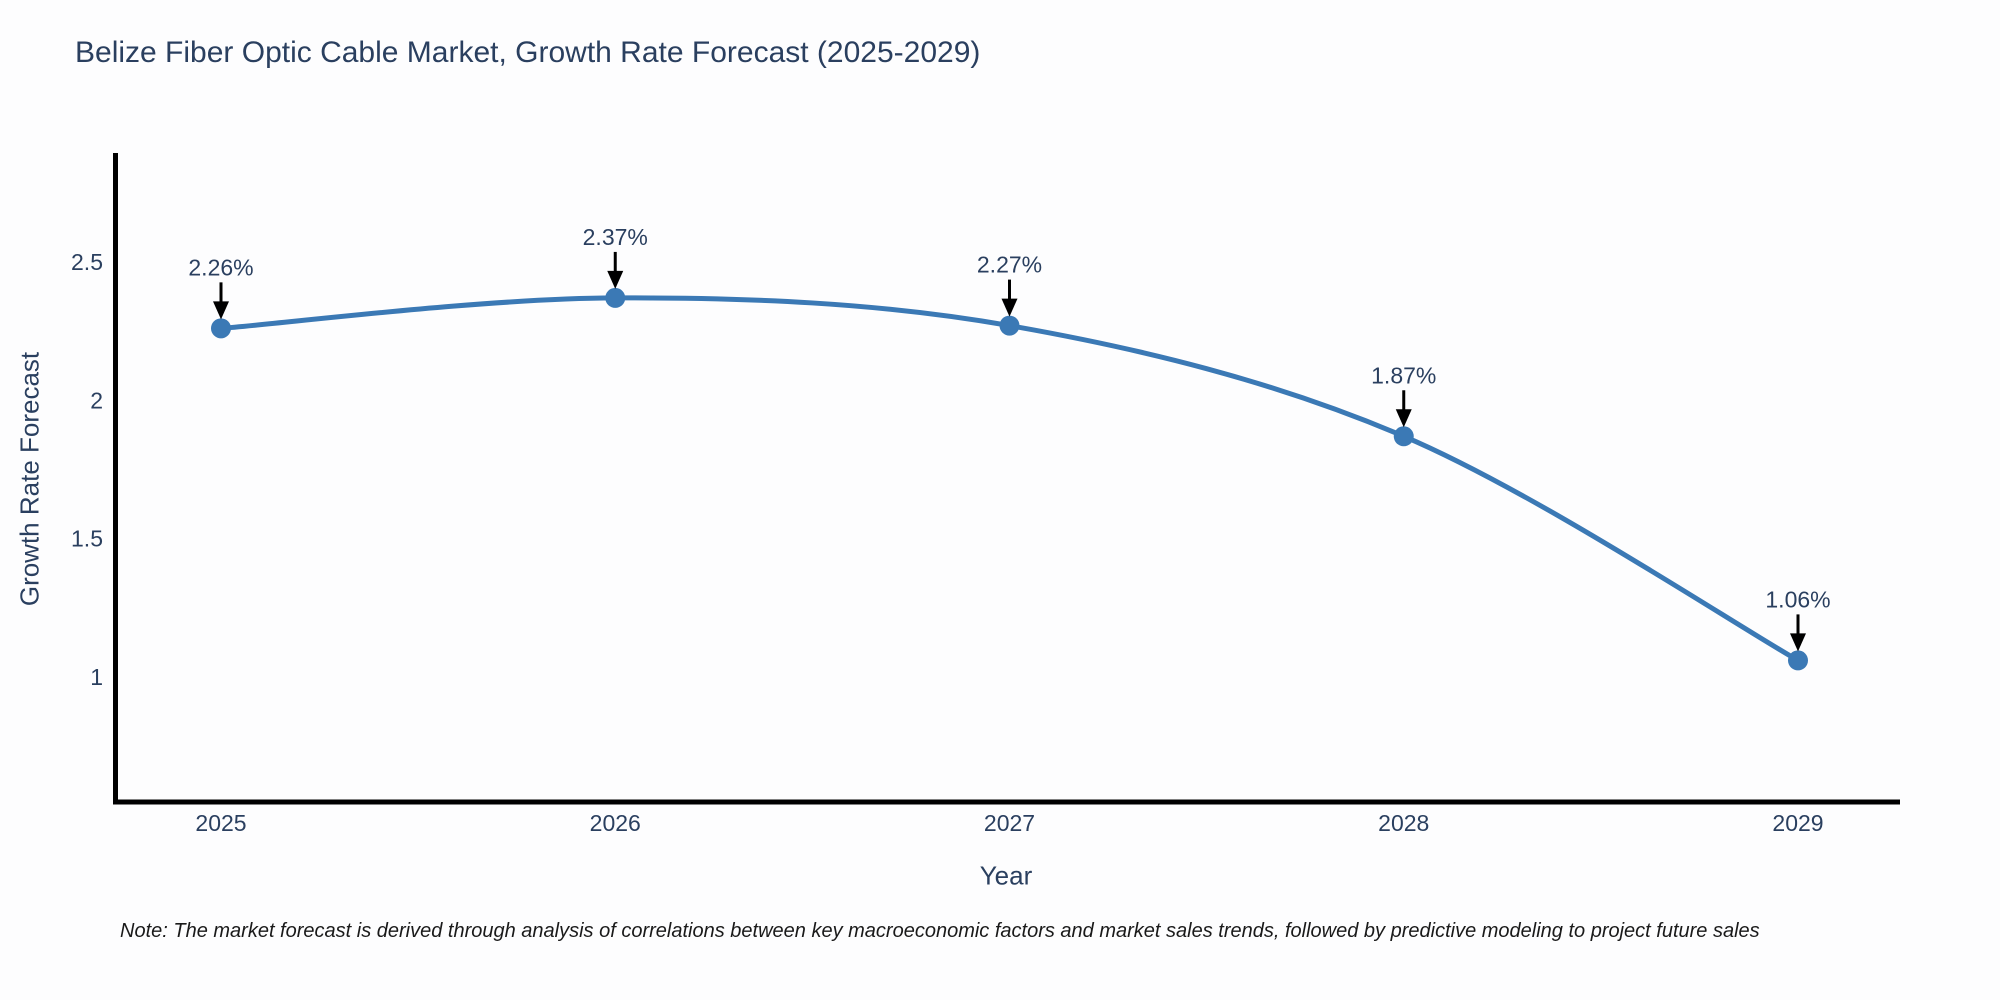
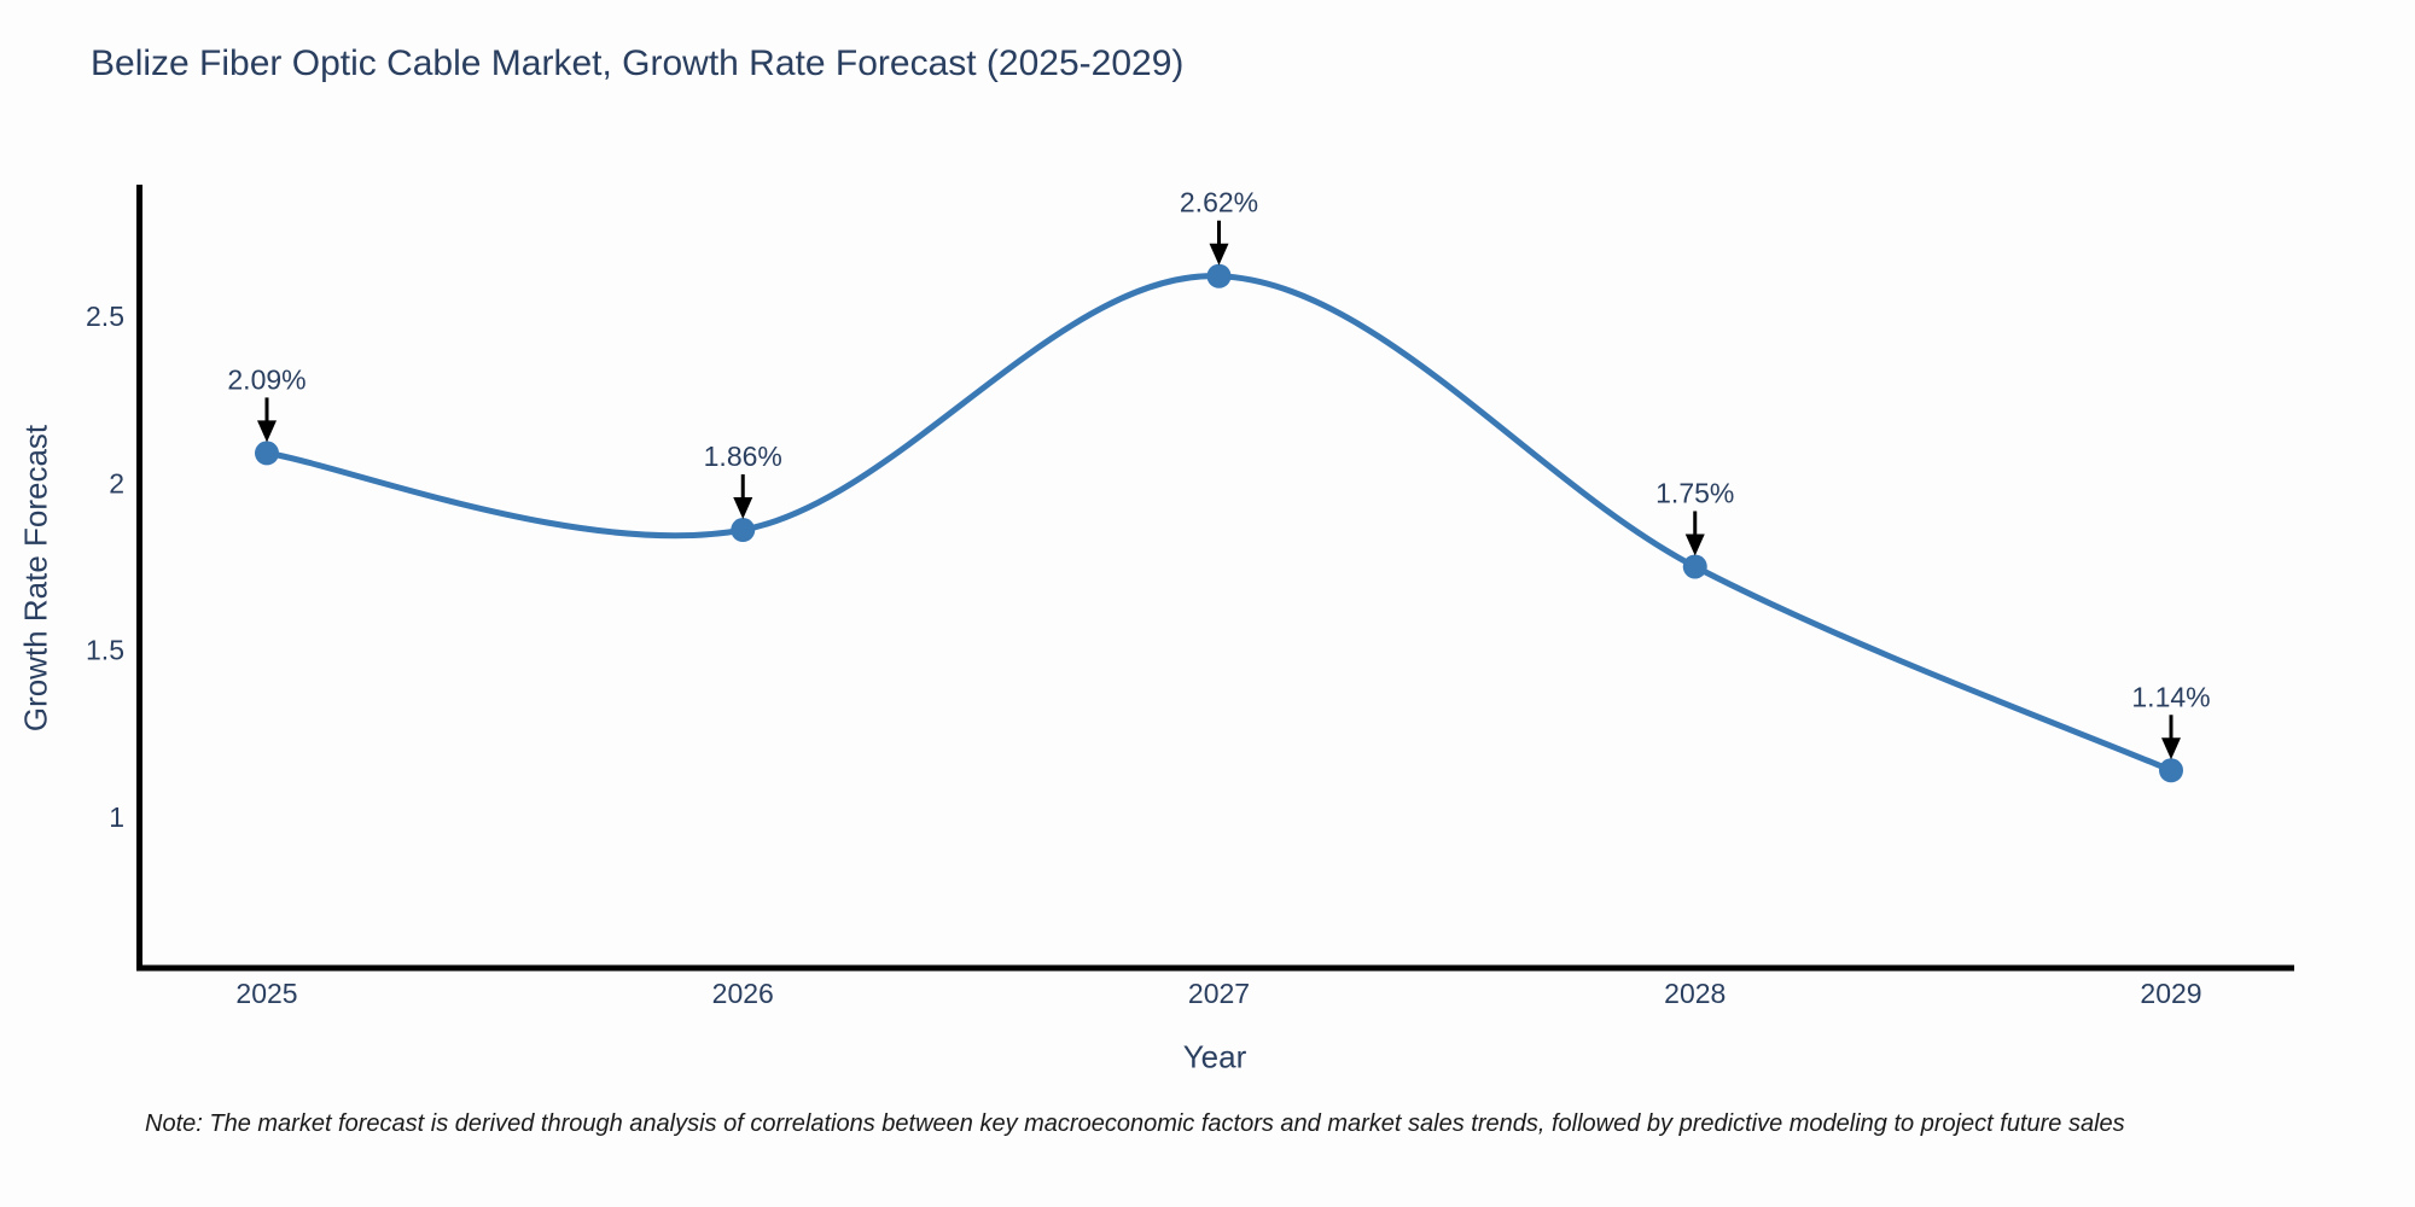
2025: 2.26% -> 2.09%
2026: 2.37% -> 1.86%
2027: 2.27% -> 2.62%
2028: 1.87% -> 1.75%
2029: 1.06% -> 1.14%
